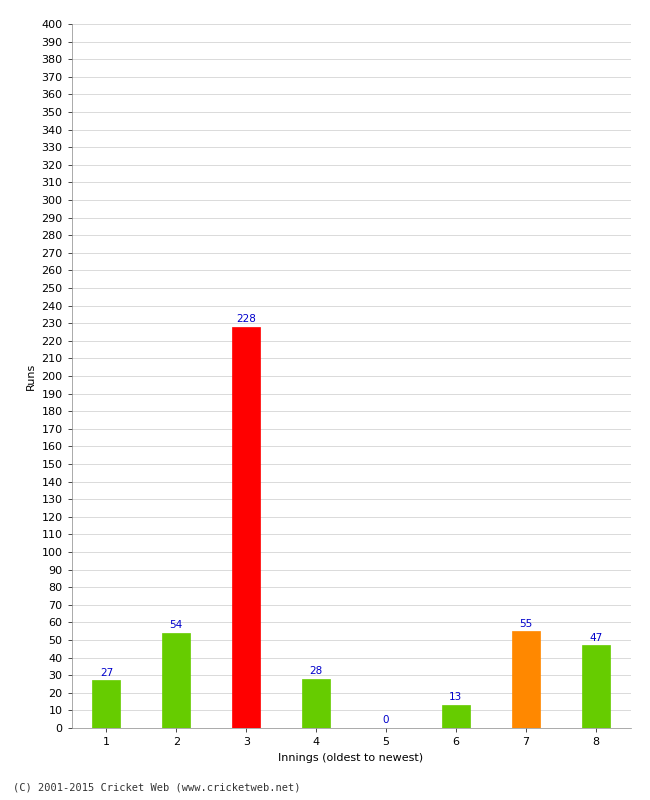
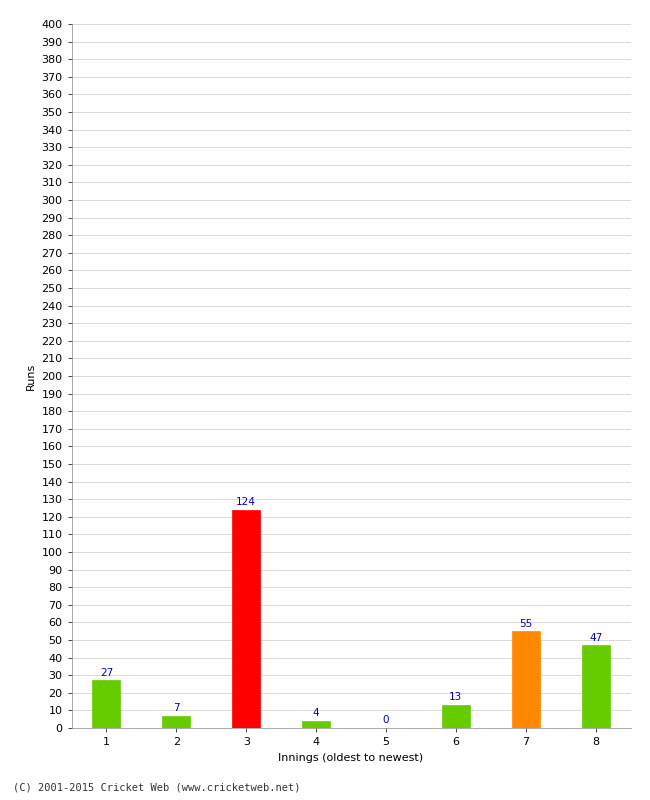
2: 54 -> 7
3: 228 -> 124
4: 28 -> 4
